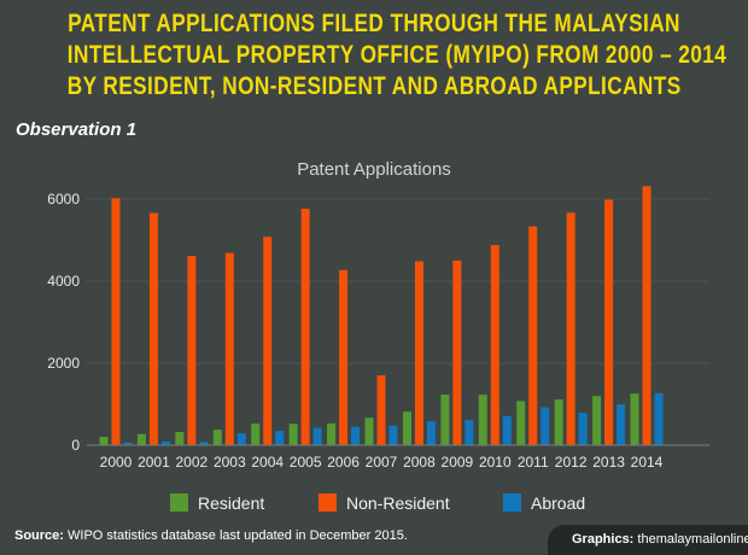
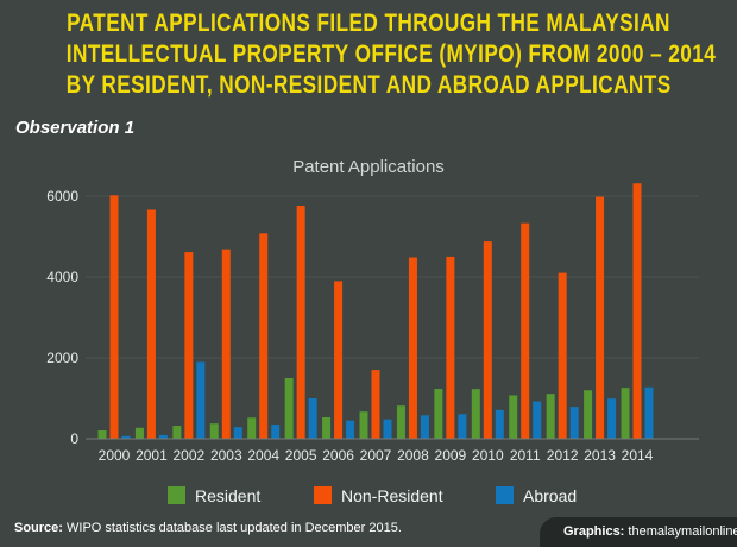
Abroad/2002: 100 -> 1900
Resident/2005: 500 -> 1500
Abroad/2005: 400 -> 1000
Non-Resident/2006: 4300 -> 3900
Non-Resident/2012: 5700 -> 4100
